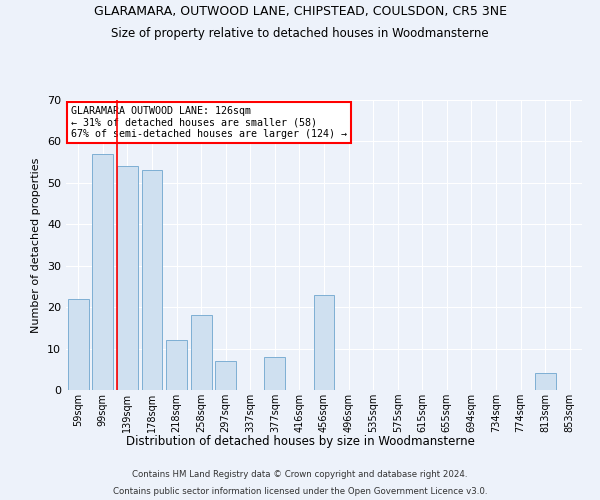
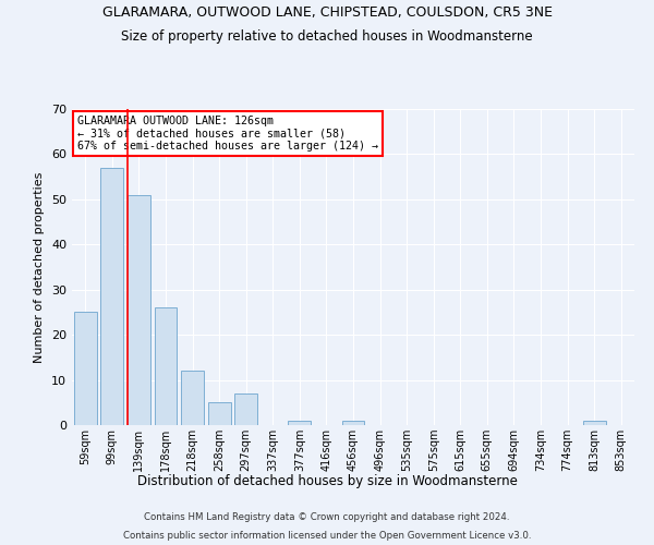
59sqm: 22 -> 25
139sqm: 54 -> 51
178sqm: 53 -> 26
258sqm: 18 -> 5
377sqm: 8 -> 1
456sqm: 23 -> 1
813sqm: 4 -> 1
